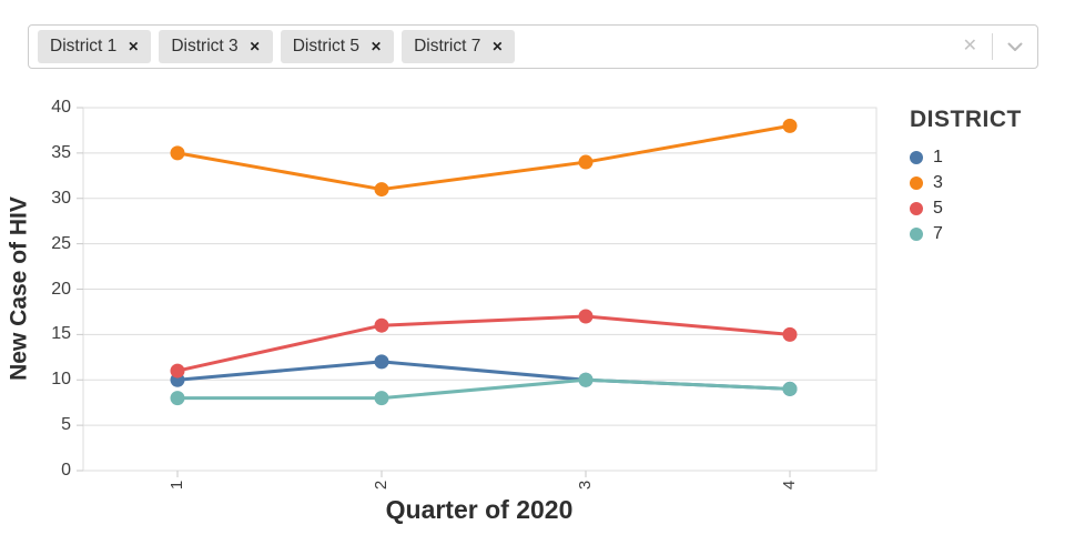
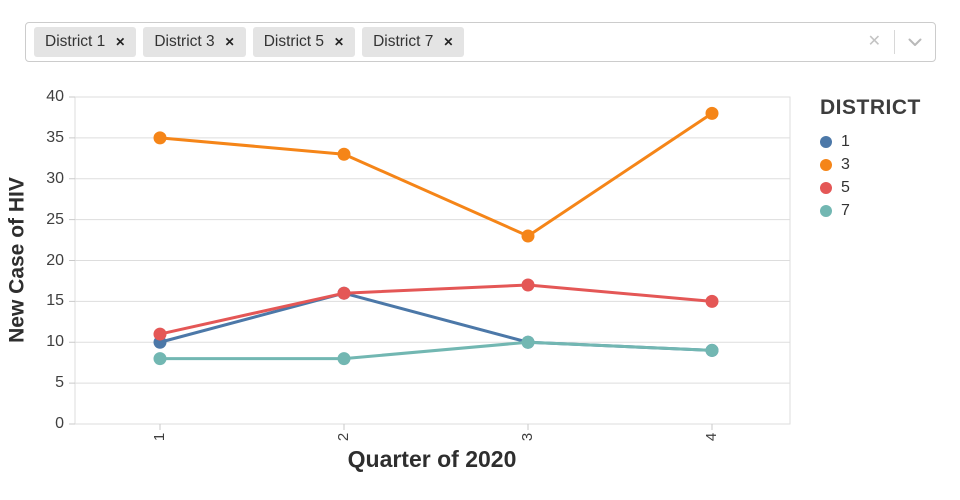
1/2: 12 -> 16
3/2: 31 -> 33
3/3: 34 -> 23
